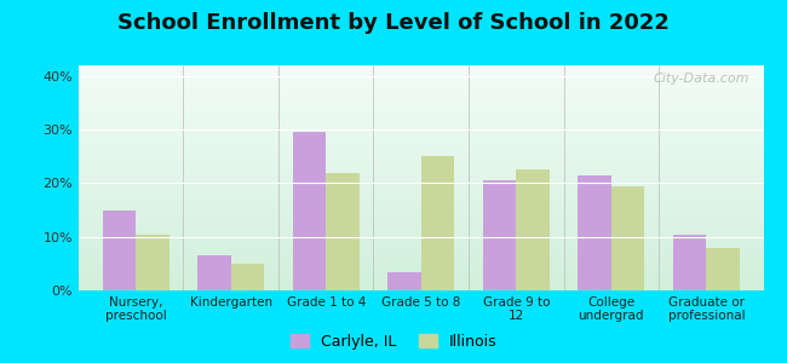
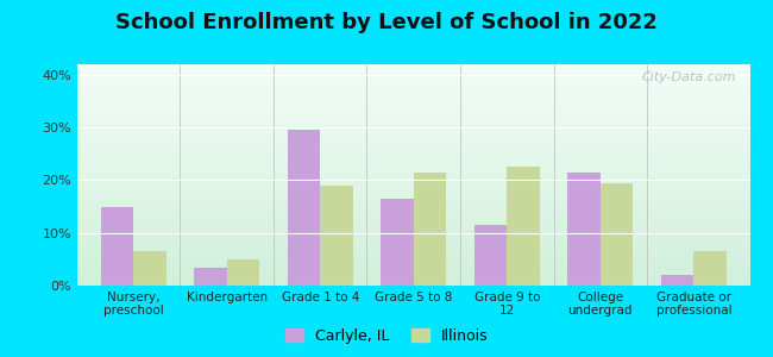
Illinois/Nursery, preschool: 10.5% -> 6.5%
Carlyle, IL/Kindergarten: 6.5% -> 3.5%
Illinois/Grade 1 to 4: 22.0% -> 19.0%
Carlyle, IL/Grade 5 to 8: 3.5% -> 16.5%
Illinois/Grade 5 to 8: 25.0% -> 21.5%
Carlyle, IL/Grade 9 to 12: 20.5% -> 11.5%
Carlyle, IL/Graduate or professional: 10.5% -> 2.0%
Illinois/Graduate or professional: 8.0% -> 6.5%
